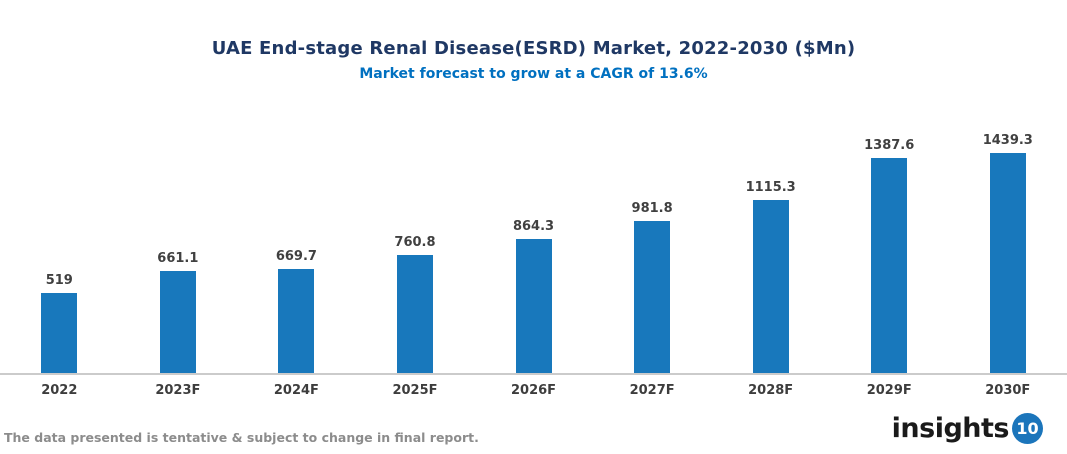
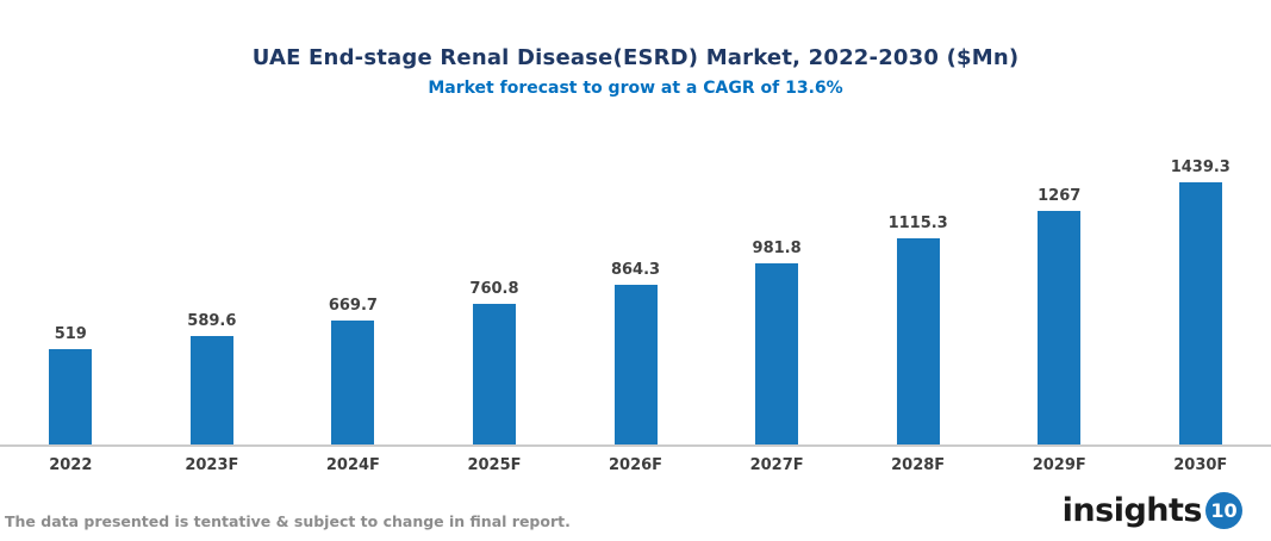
2023F: 661.1 -> 589.6
2029F: 1387.6 -> 1267
